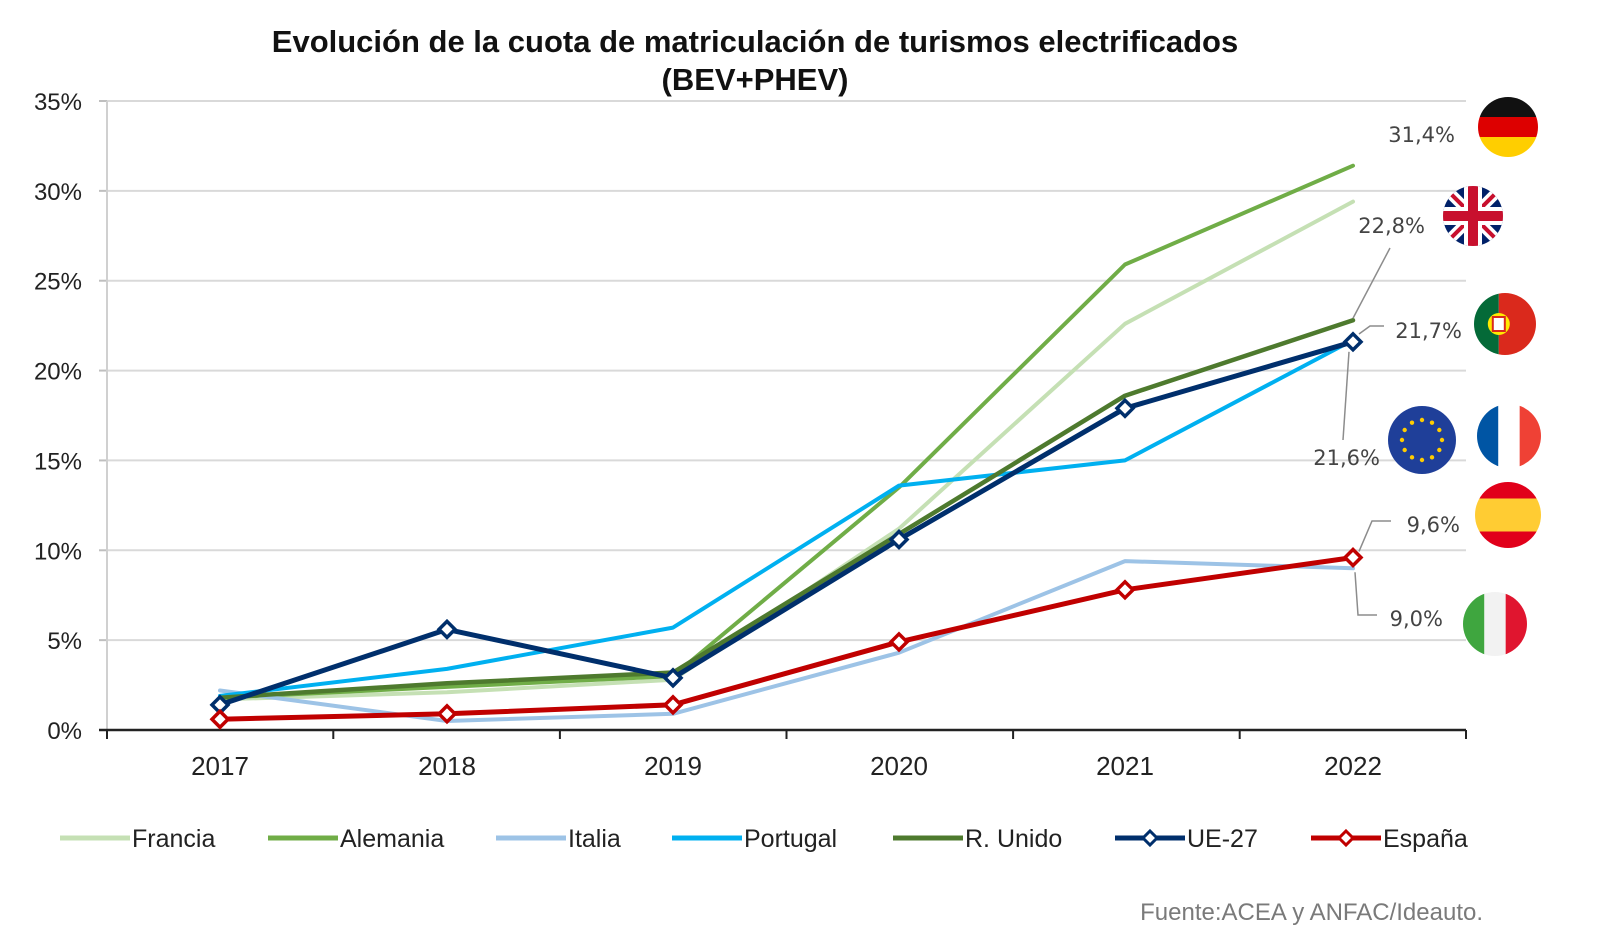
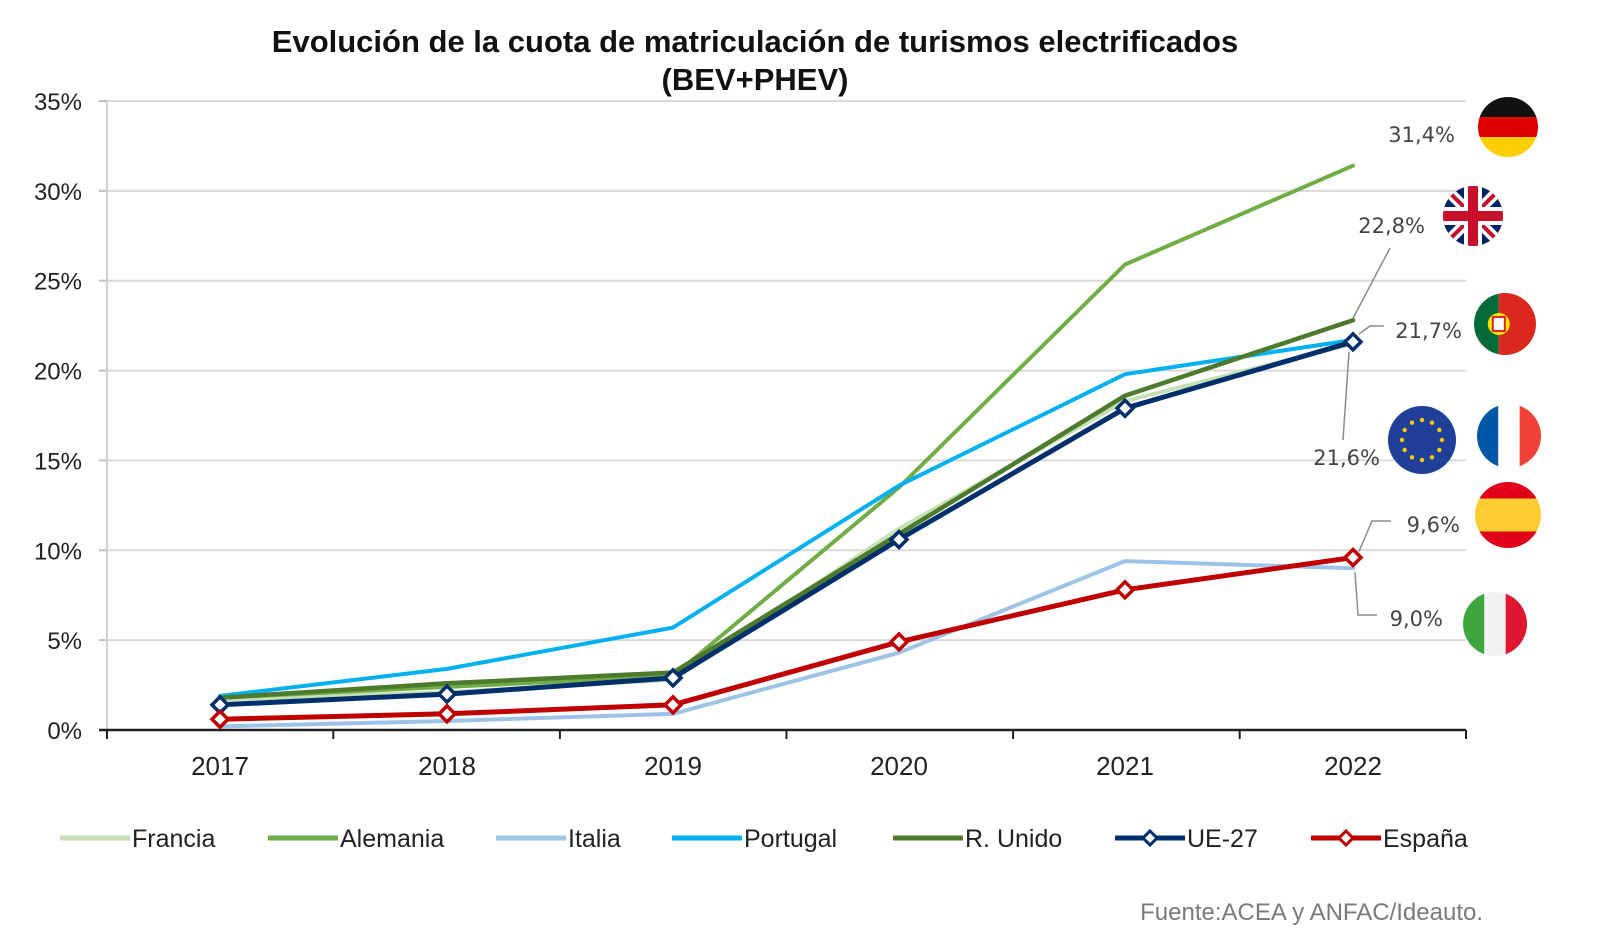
Italia/2017: 2.2% -> 0.2%
UE-27/2018: 5.6% -> 2.0%
Francia/2021: 22.6% -> 18.3%
Portugal/2021: 15.0% -> 19.8%
Francia/2022: 29.4% -> 21.5%
